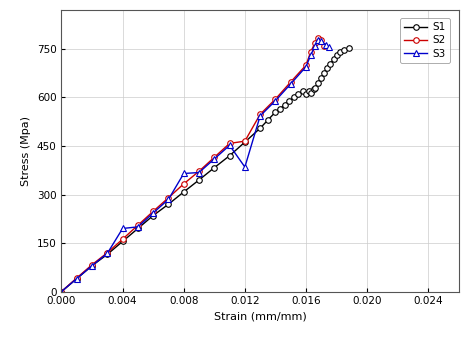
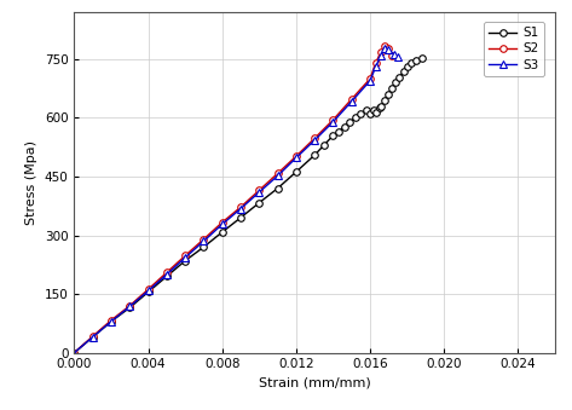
S3/0.004: 195 -> 158
S3/0.008: 365 -> 328
S2/0.012: 465 -> 502
S3/0.012: 385 -> 498
